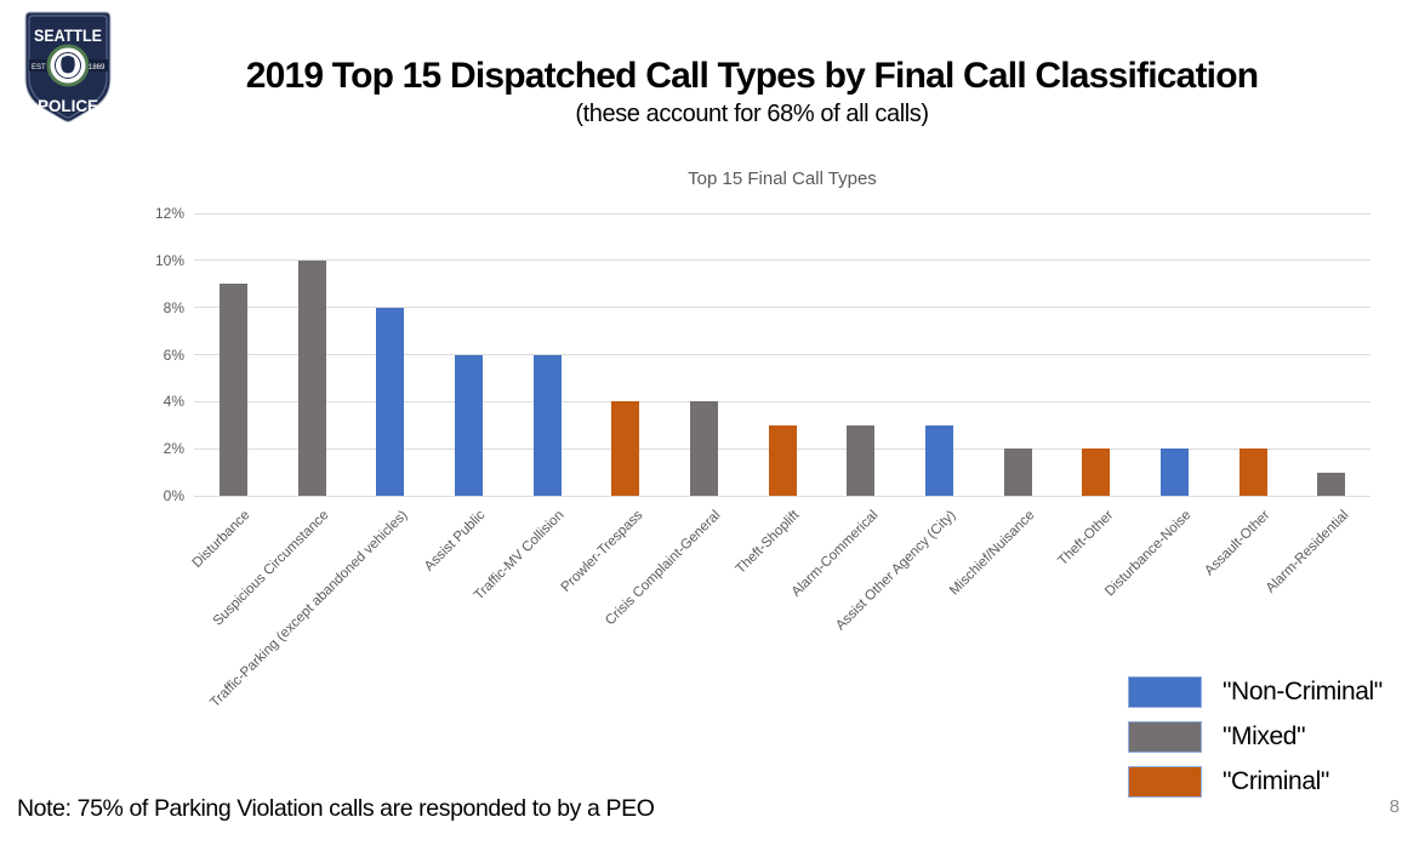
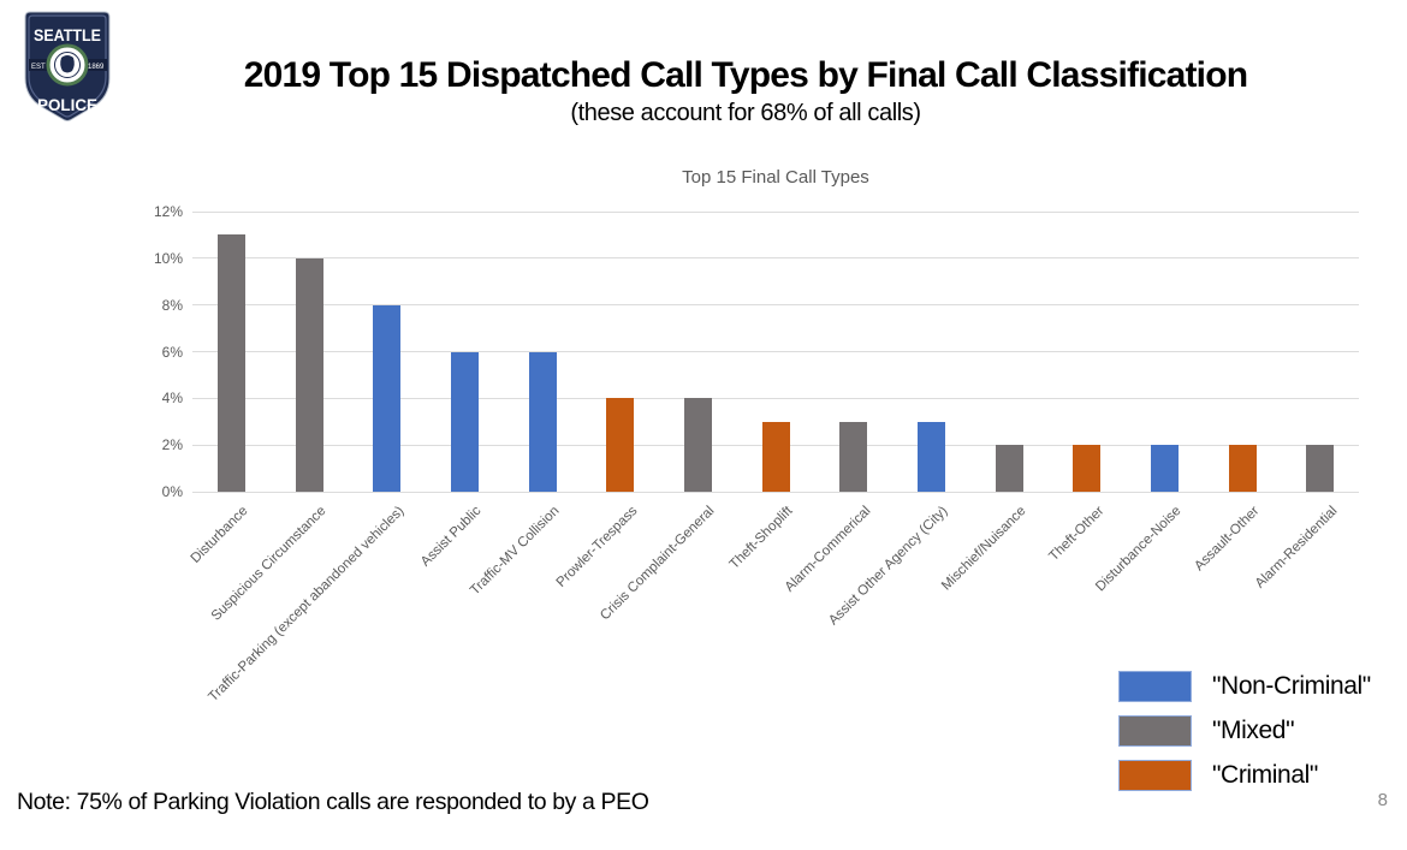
Disturbance: 9% -> 11%
Alarm-Residential: 1% -> 2%
